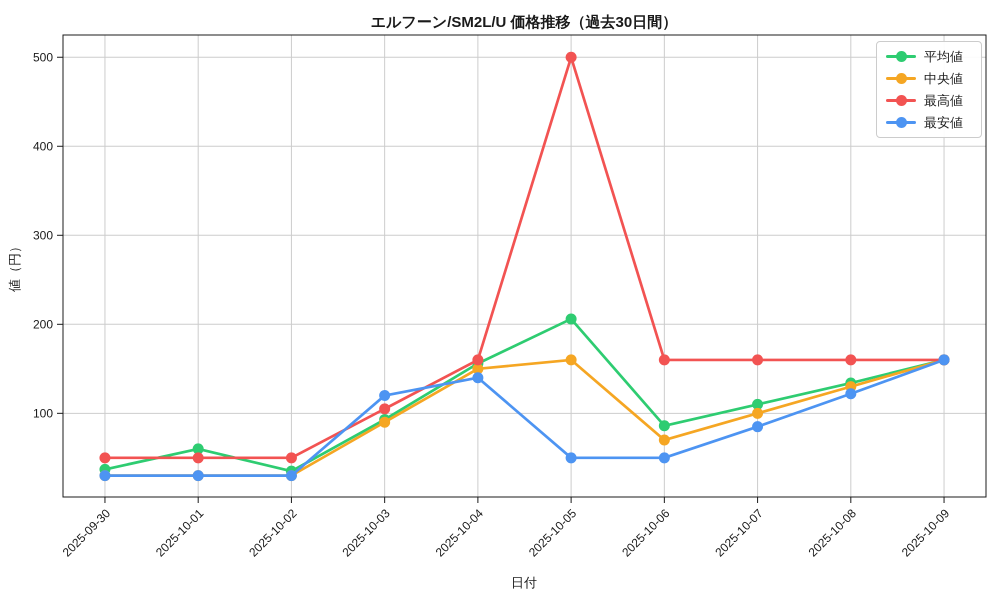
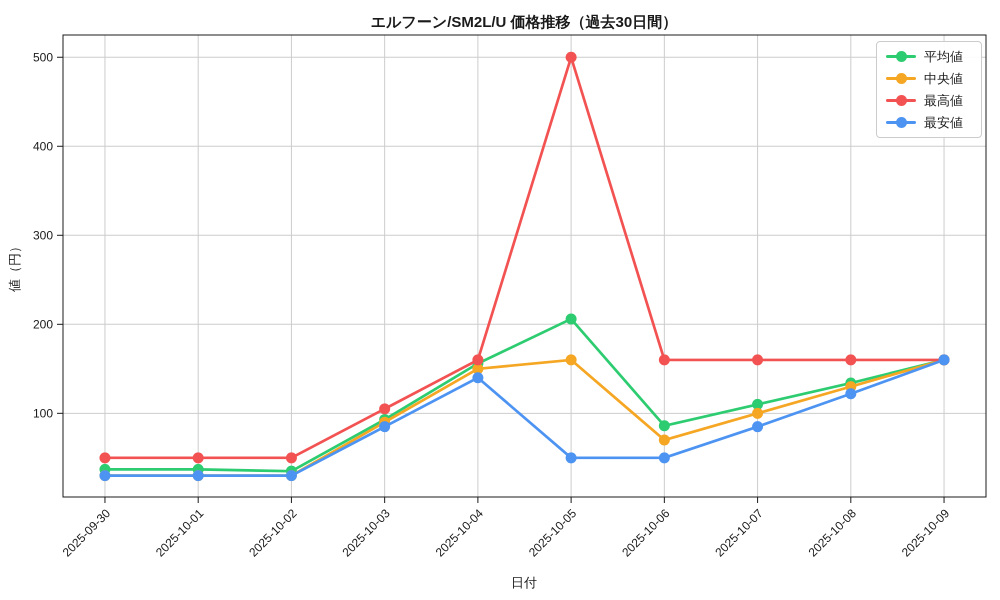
平均値/2025-10-01: 60 -> 40
最安値/2025-10-03: 120 -> 80
